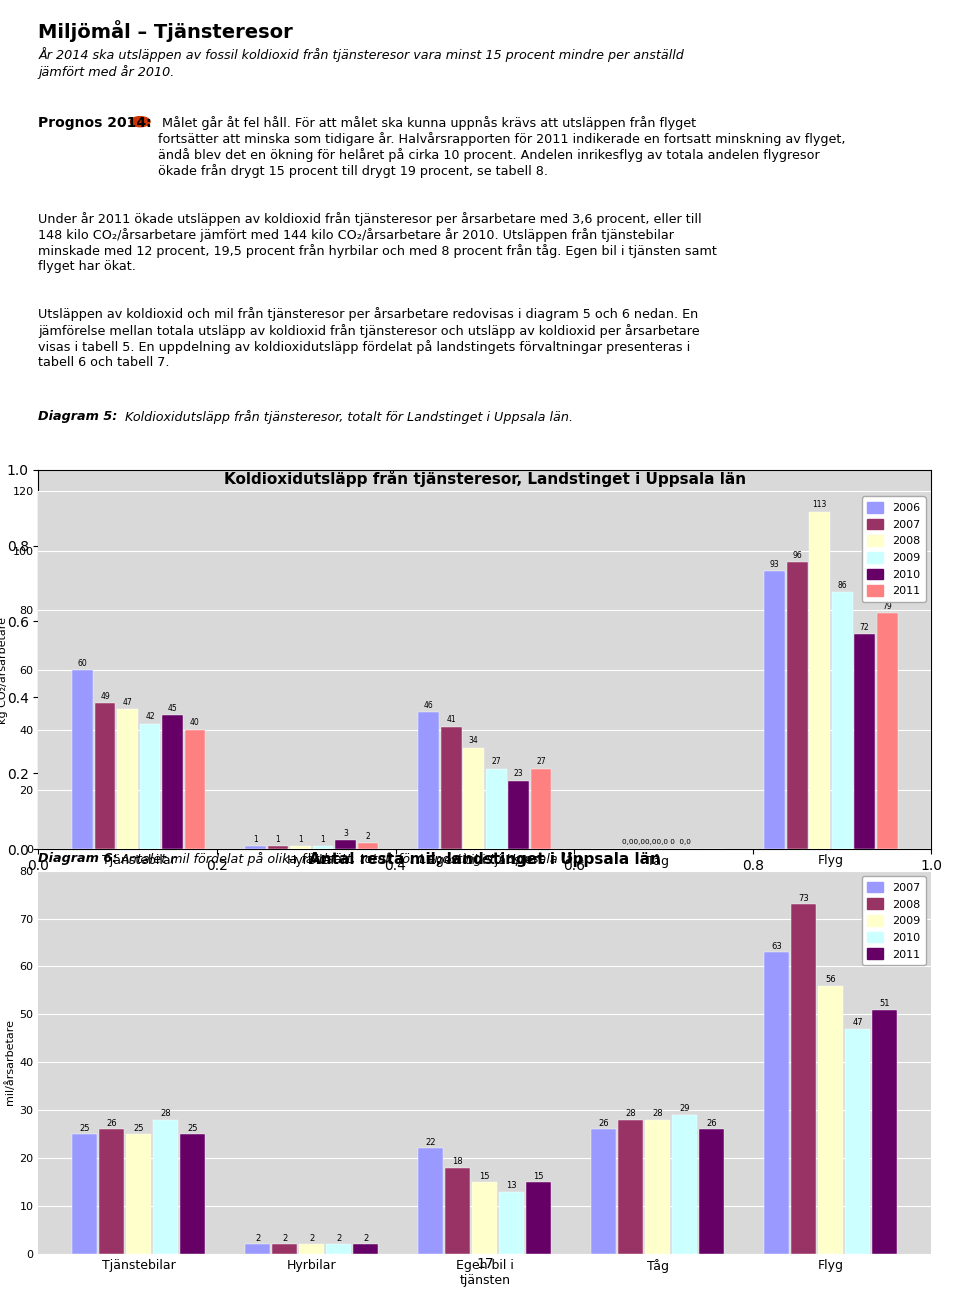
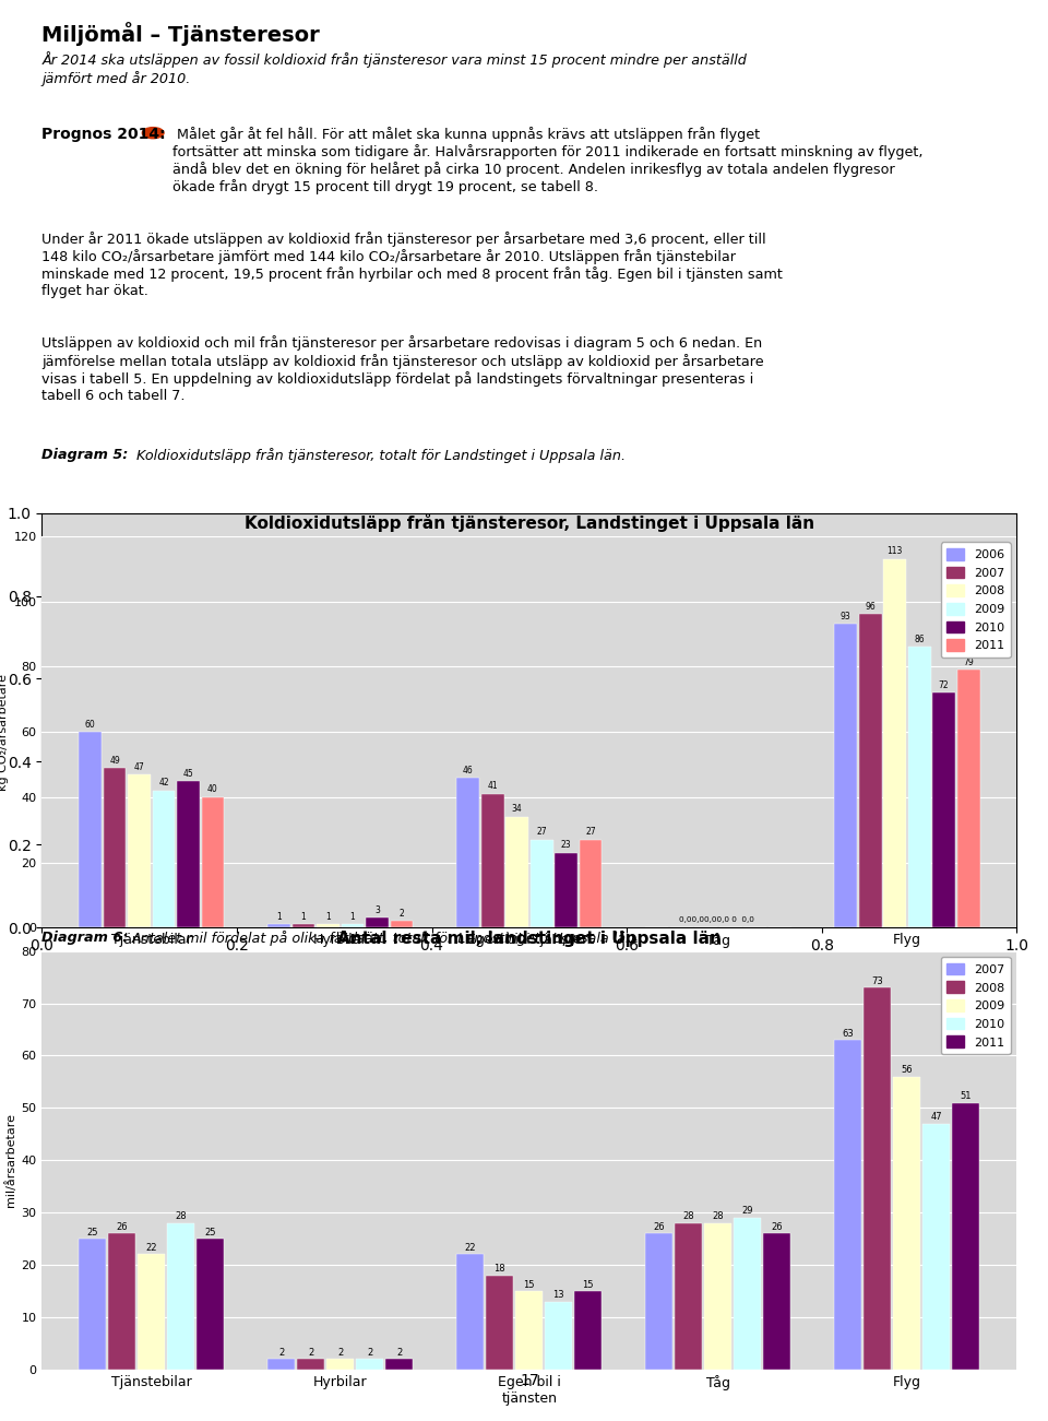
2009/Tjänstebilar: 25 -> 22
